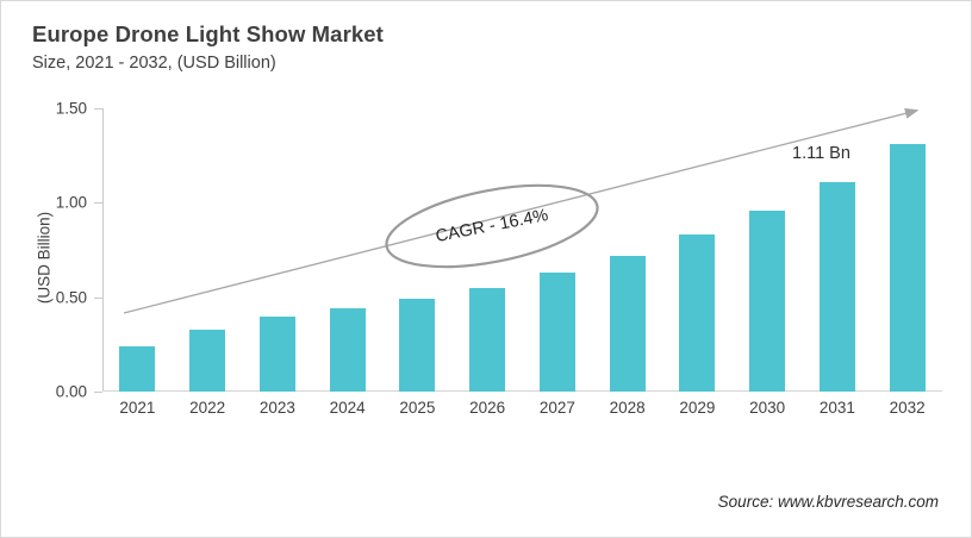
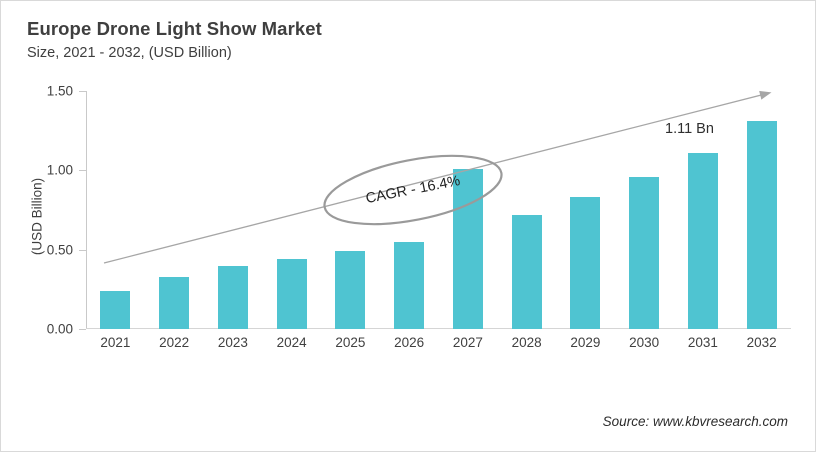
2027: 0.63 -> 1.01
